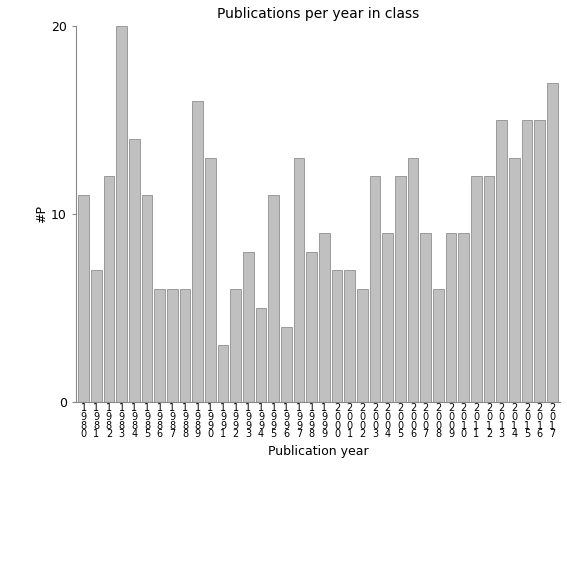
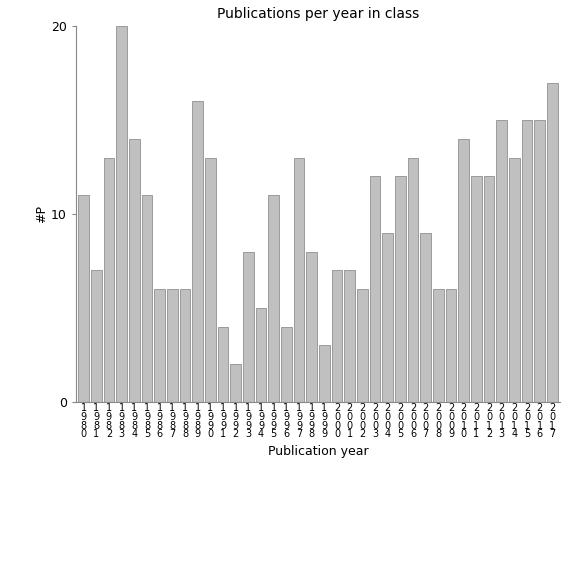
1 9 8 2: 12 -> 13
1 9 9 1: 3 -> 4
1 9 9 2: 6 -> 2
1 9 9 9: 9 -> 3
2 0 0 9: 9 -> 6
2 0 1 0: 9 -> 14
